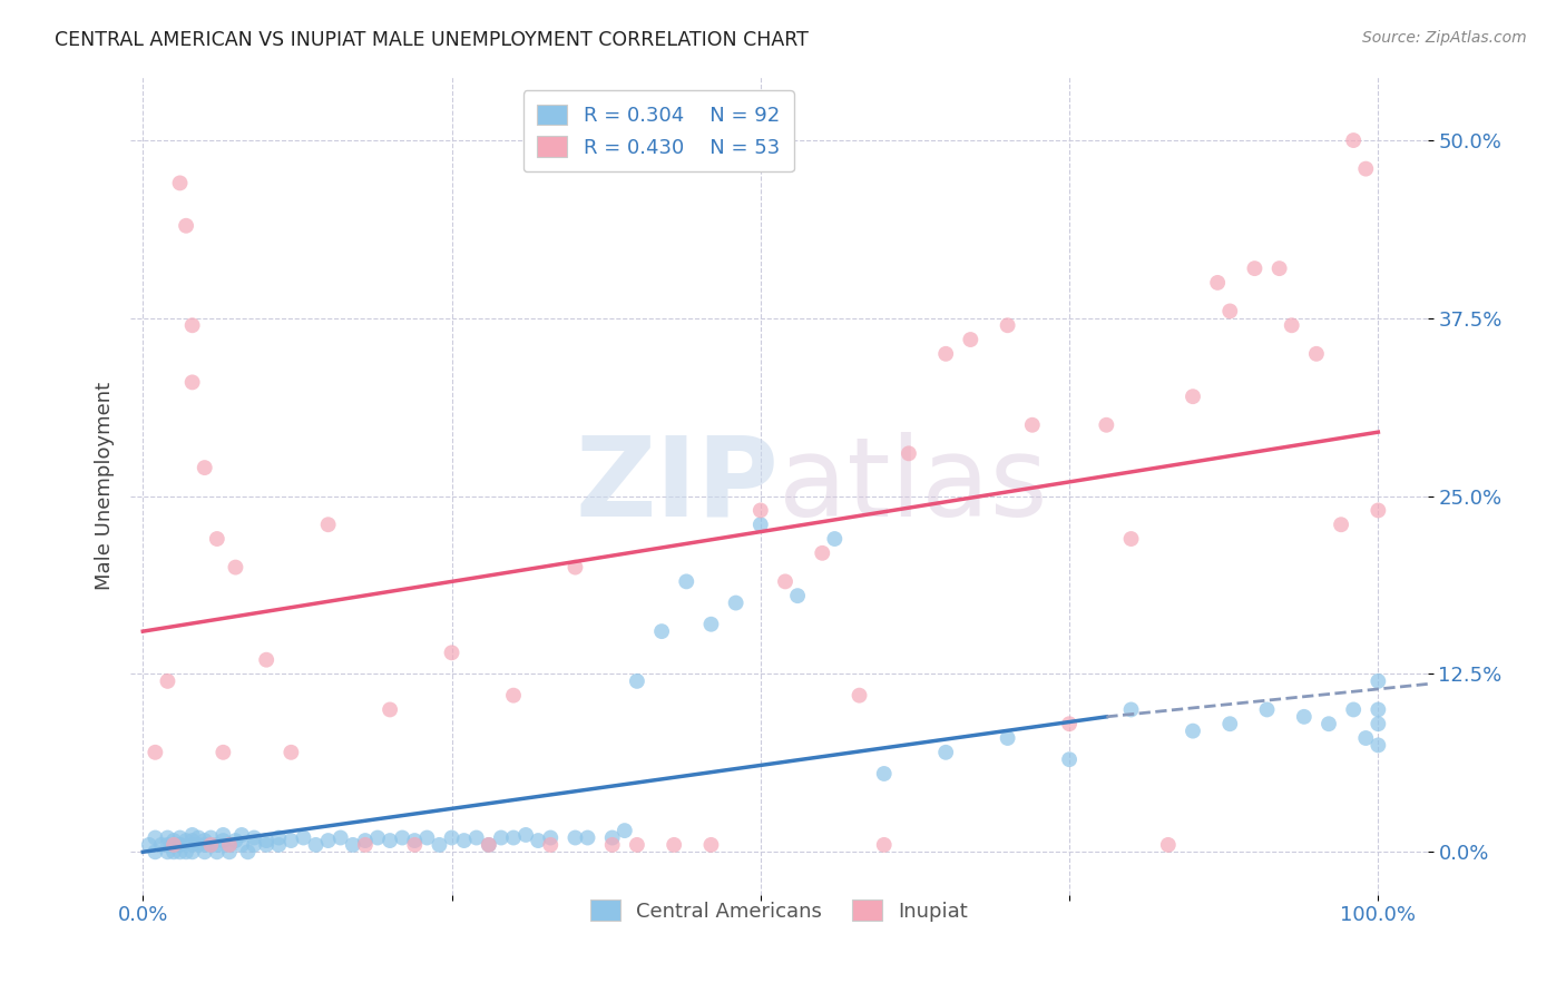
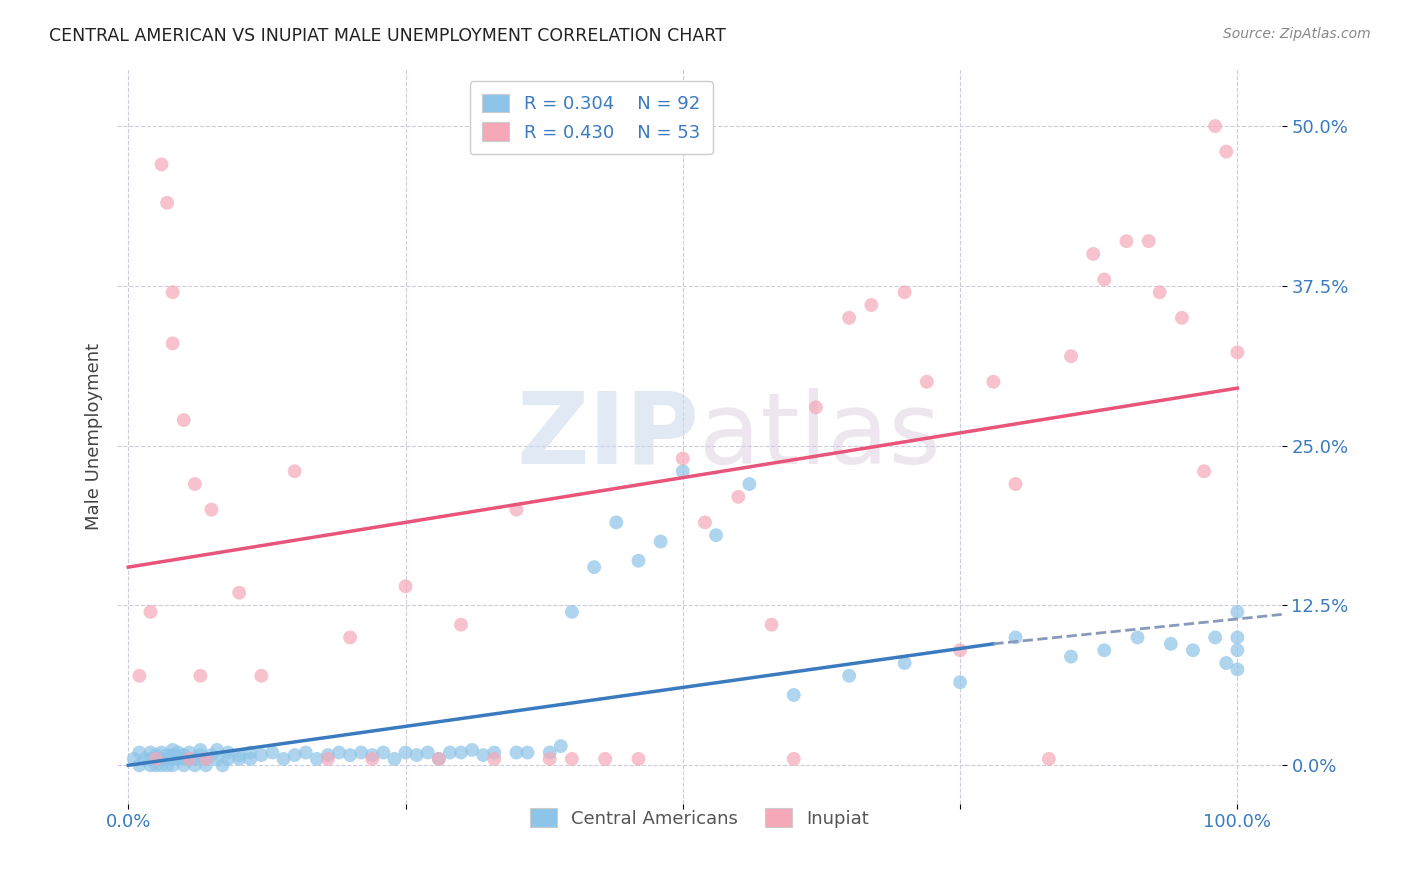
Inupiat/100.0%: 24.0% -> 32.3%
